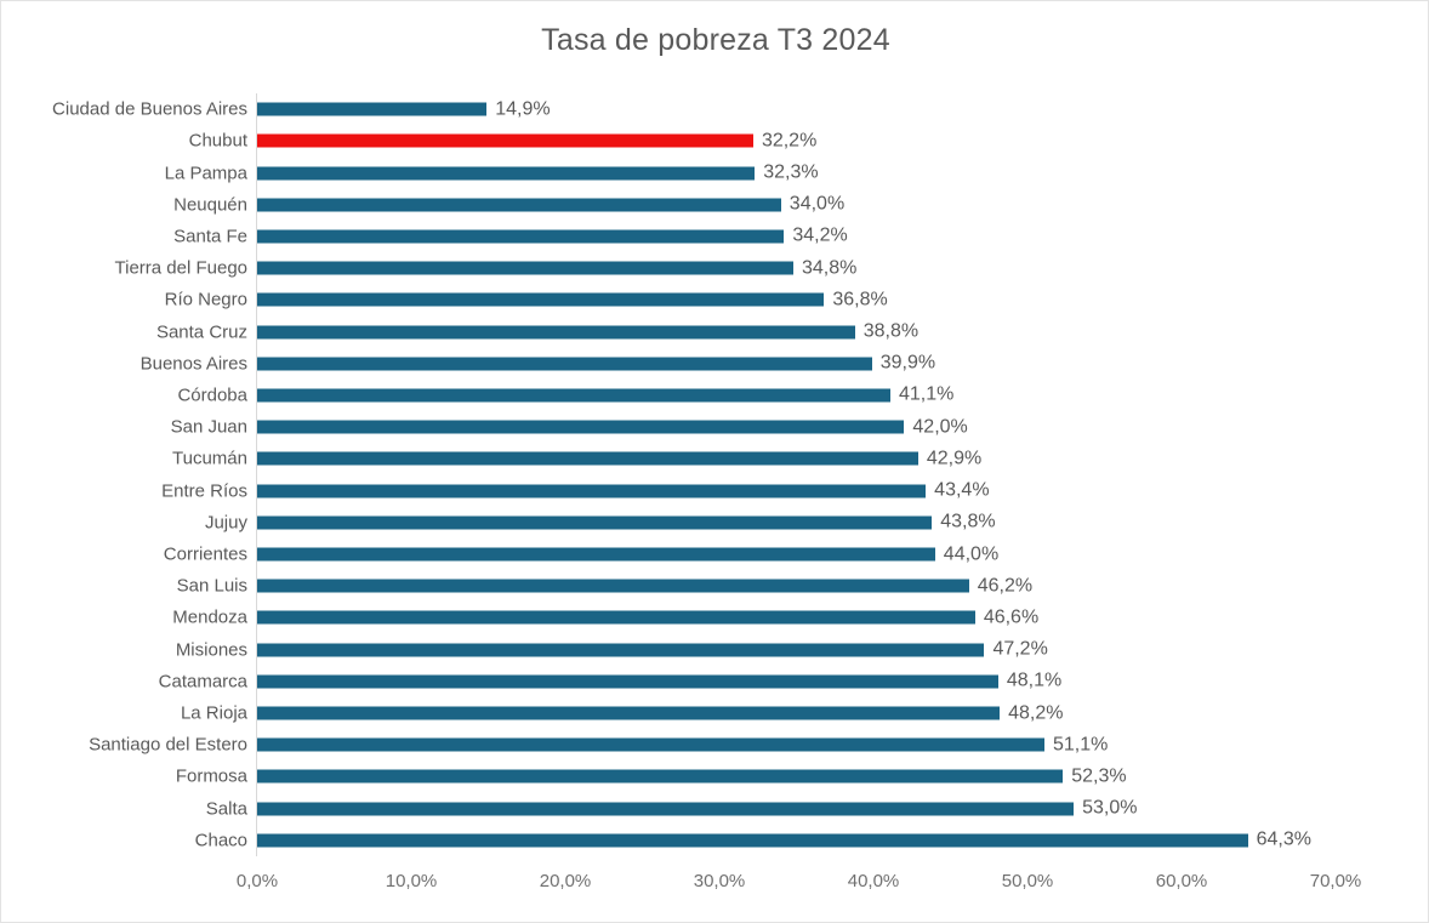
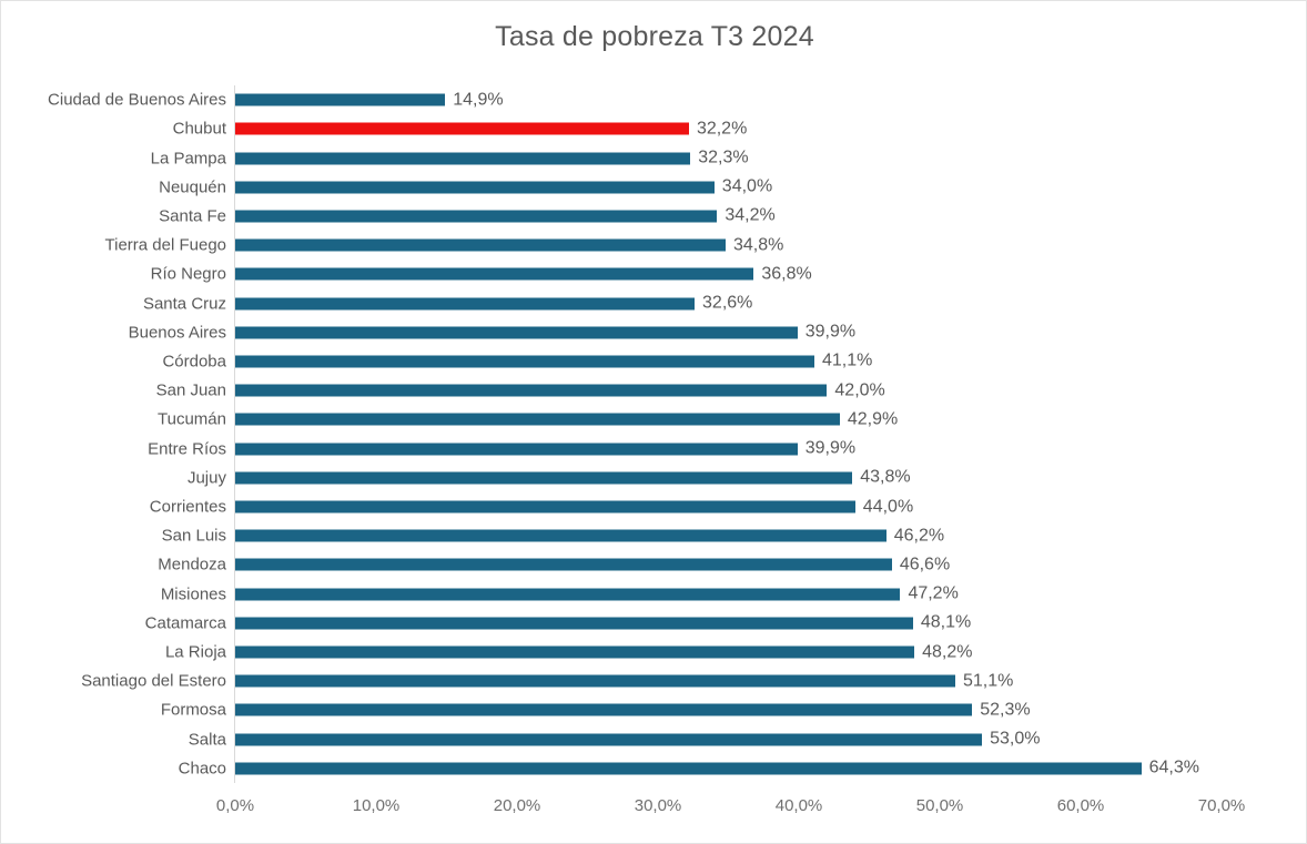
Santa Cruz: 38,8% -> 32,6%
Entre Ríos: 43,4% -> 39,9%
